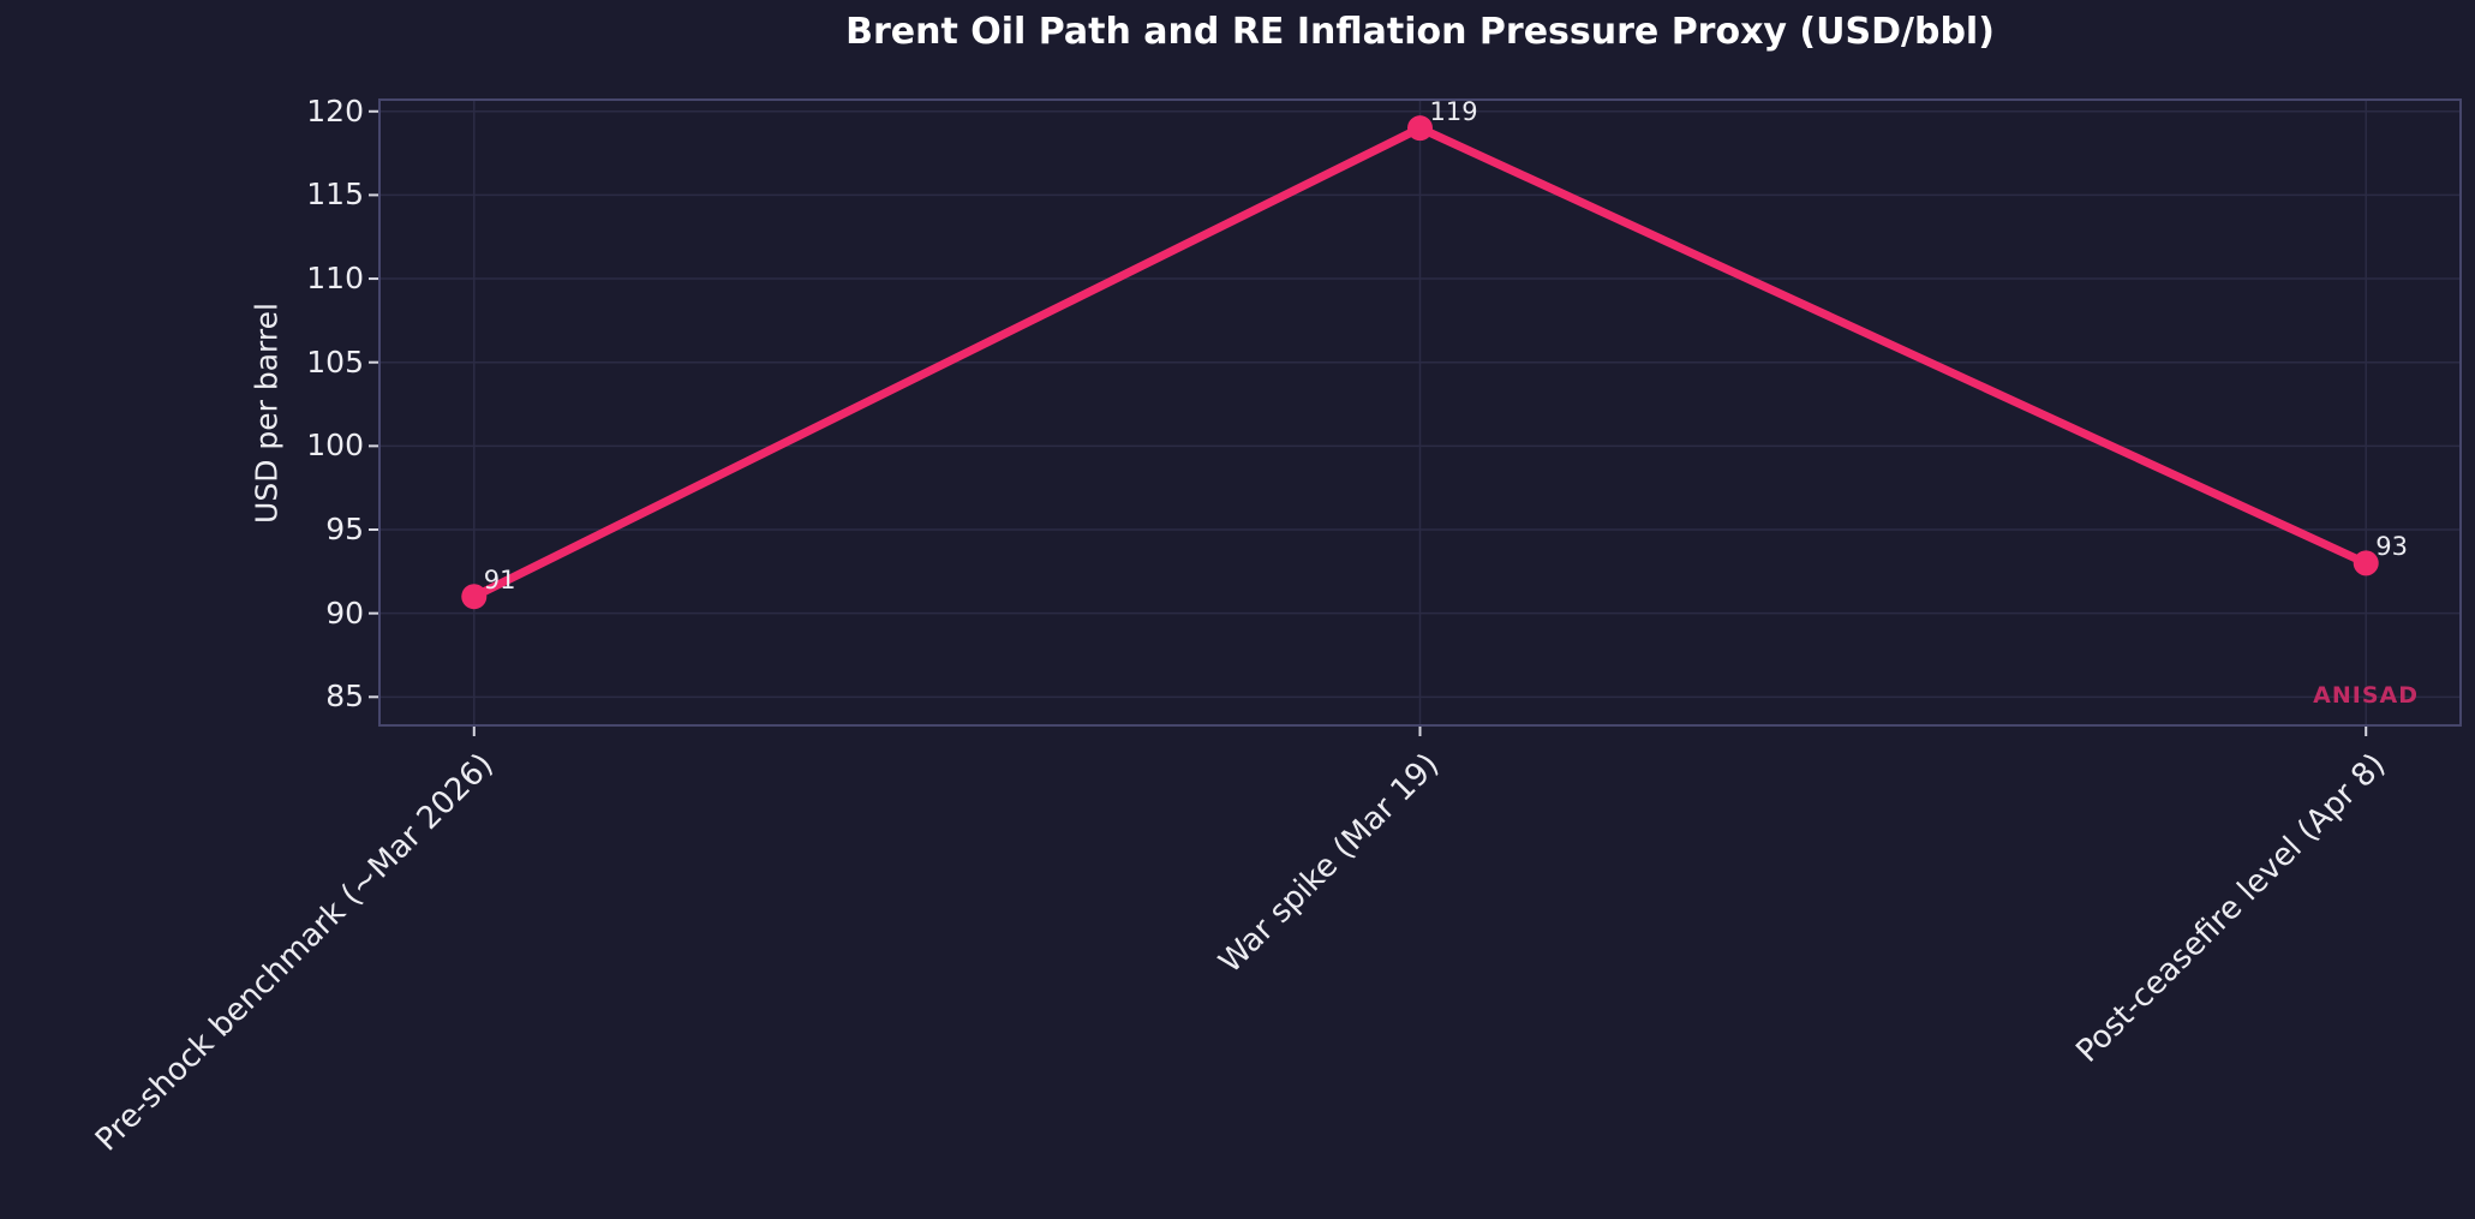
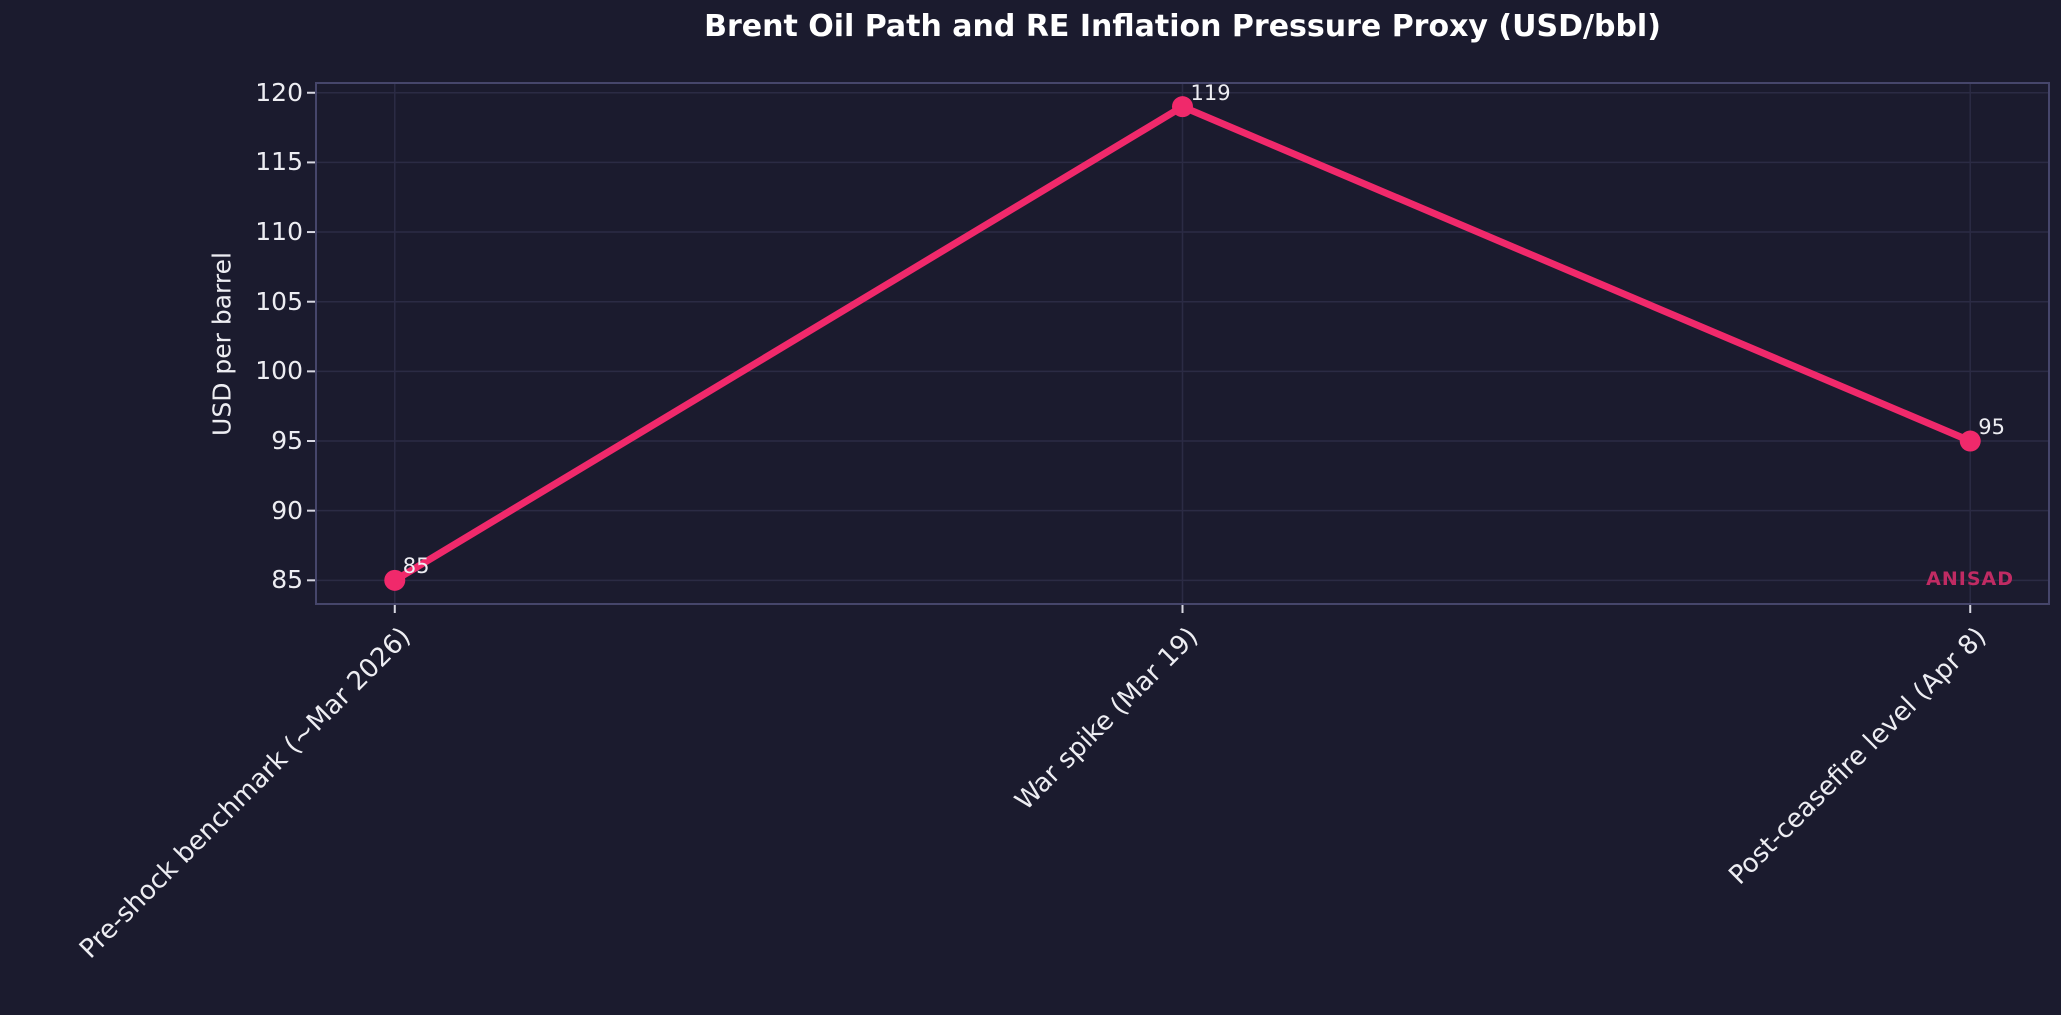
Pre-shock benchmark (~Mar 2026): 91 -> 85
Post-ceasefire level (Apr 8): 93 -> 95
